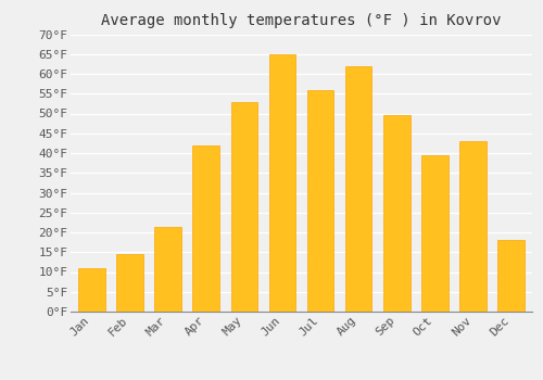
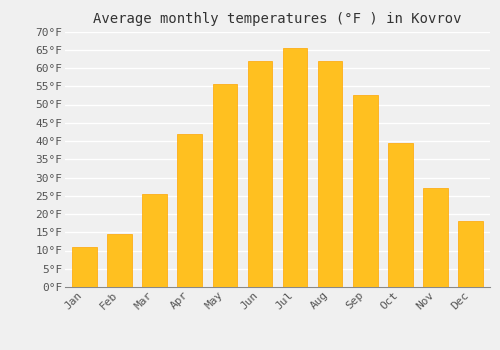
Mar: 21.5°F -> 25.5°F
May: 53.0°F -> 55.5°F
Jun: 65.0°F -> 62.0°F
Jul: 56.0°F -> 65.5°F
Sep: 49.5°F -> 52.5°F
Nov: 43.0°F -> 27.0°F
